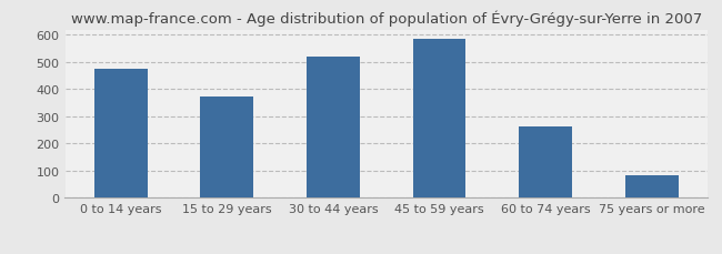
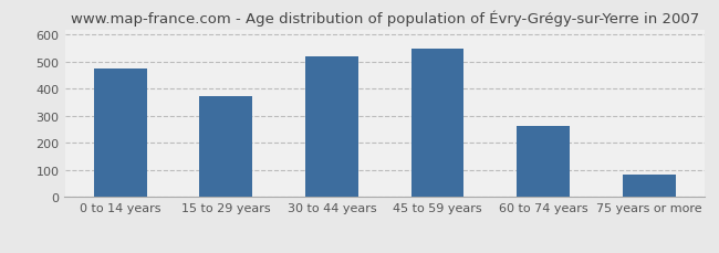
45 to 59 years: 585 -> 549
